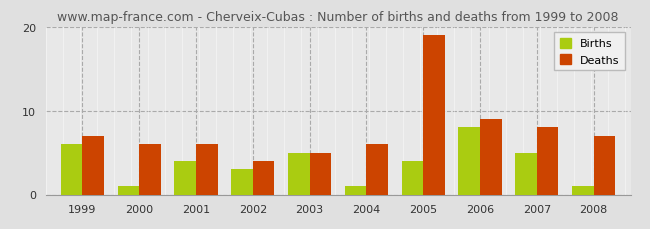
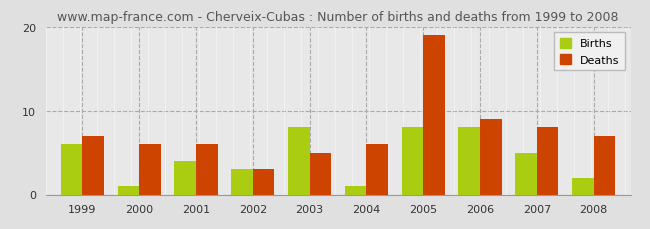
Deaths/2002: 4 -> 3
Births/2003: 5 -> 8
Births/2005: 4 -> 8
Births/2008: 1 -> 2
